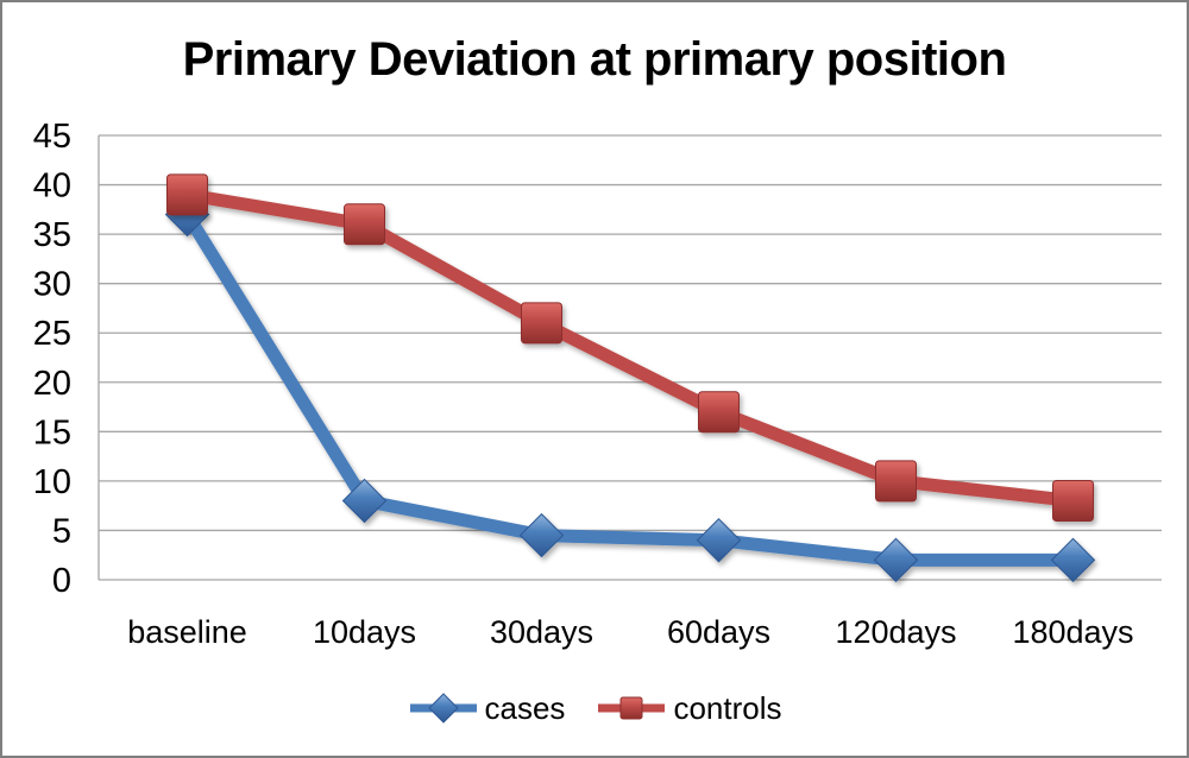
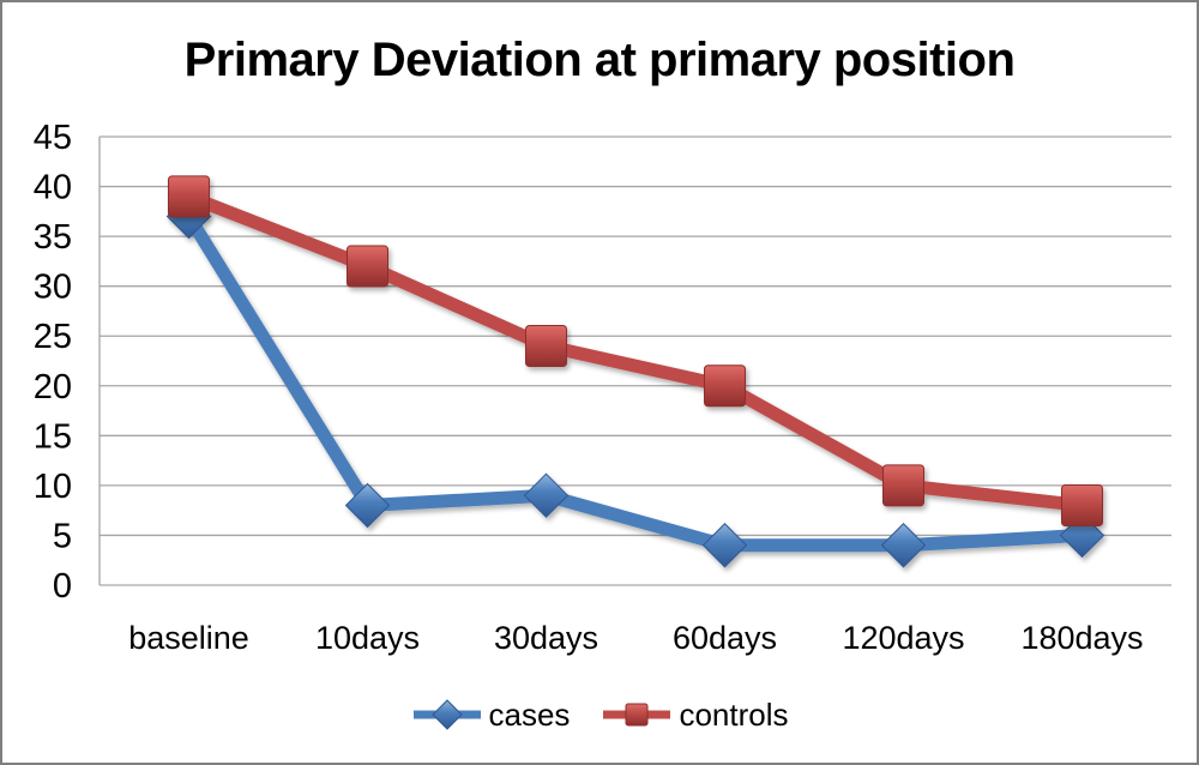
controls/10days: 36 -> 32
cases/30days: 4 -> 9
controls/30days: 26 -> 24
controls/60days: 17 -> 20
cases/120days: 2 -> 4
cases/180days: 2 -> 5
